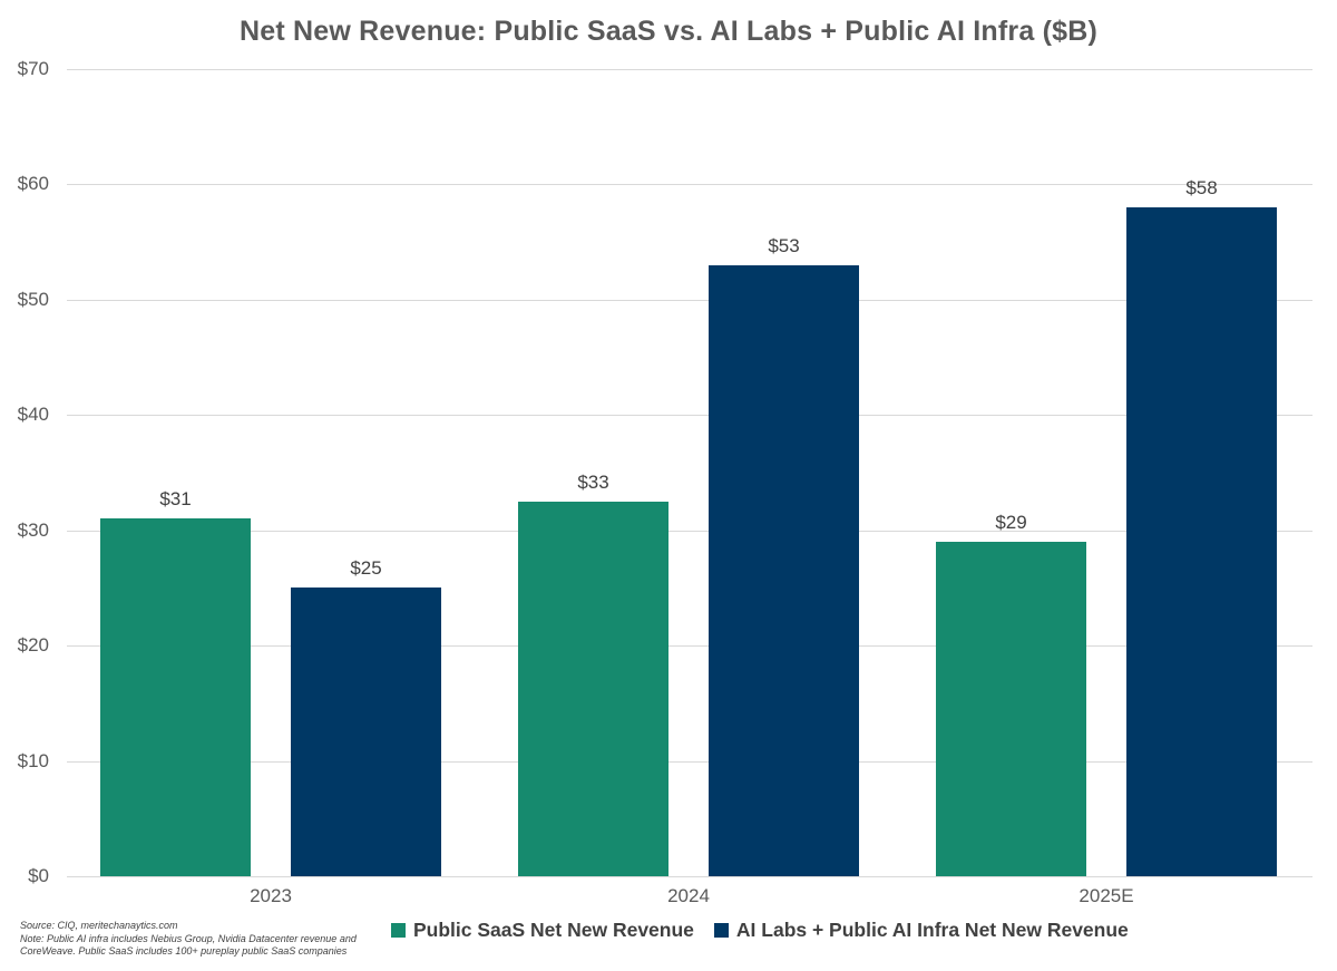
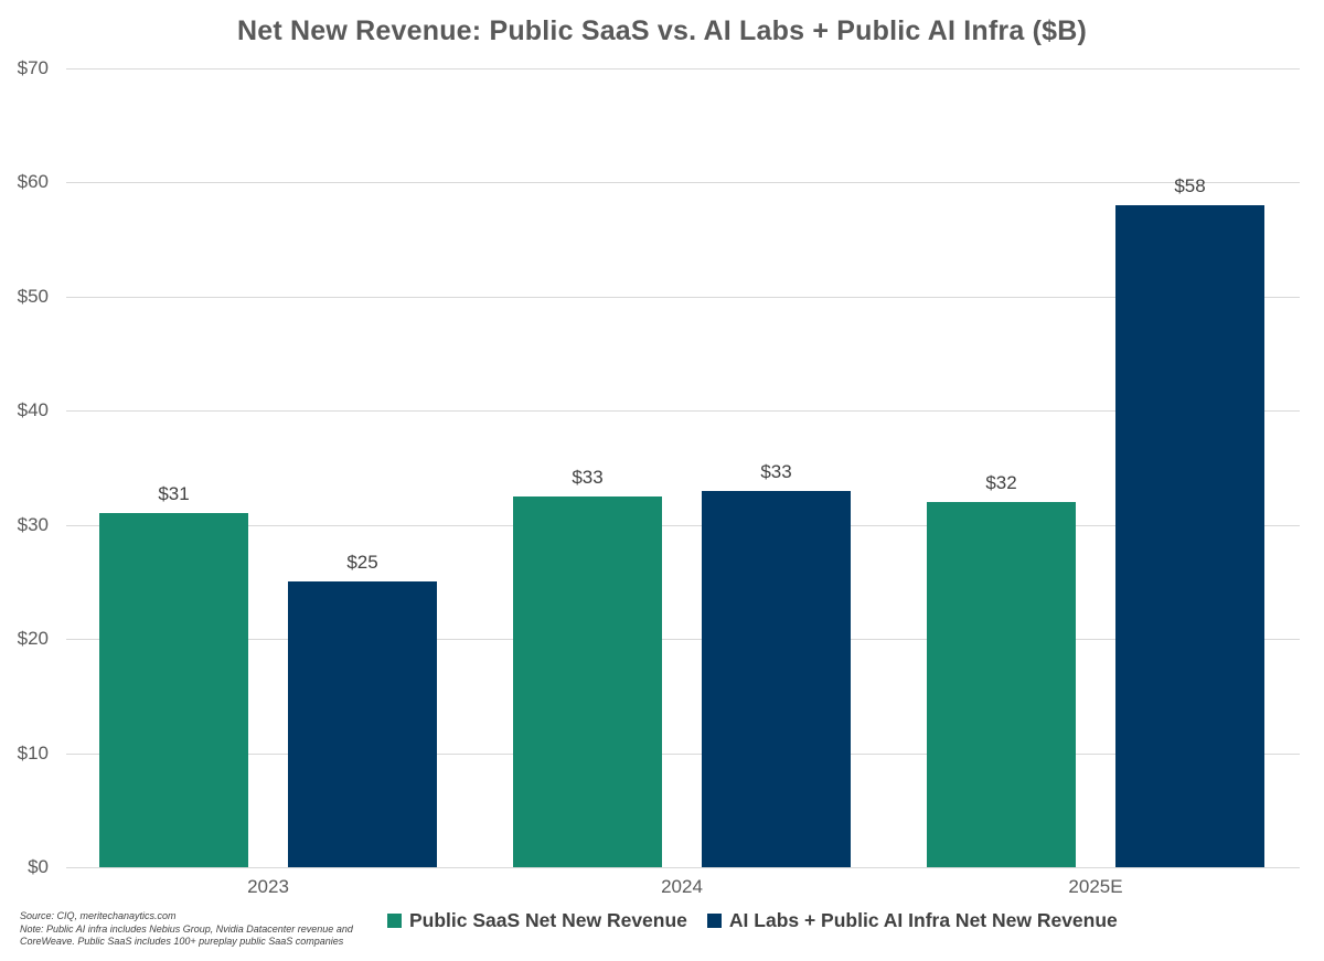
AI Labs + Public AI Infra Net New Revenue/2024: $53 -> $33
Public SaaS Net New Revenue/2025E: $29 -> $32
